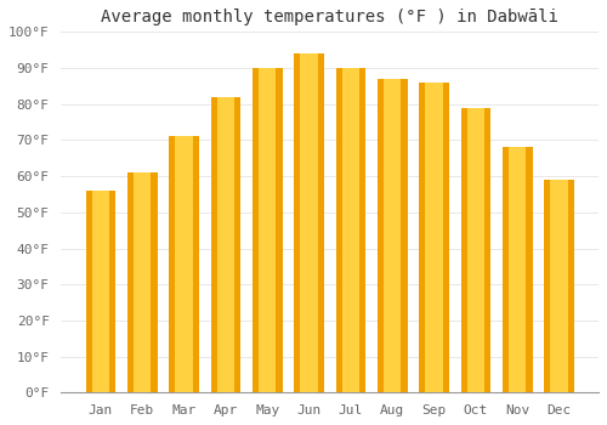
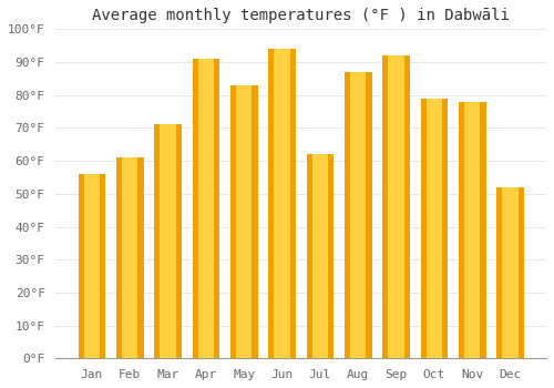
Apr: 82°F -> 91°F
May: 90°F -> 83°F
Jul: 90°F -> 62°F
Sep: 86°F -> 92°F
Nov: 68°F -> 78°F
Dec: 59°F -> 52°F
